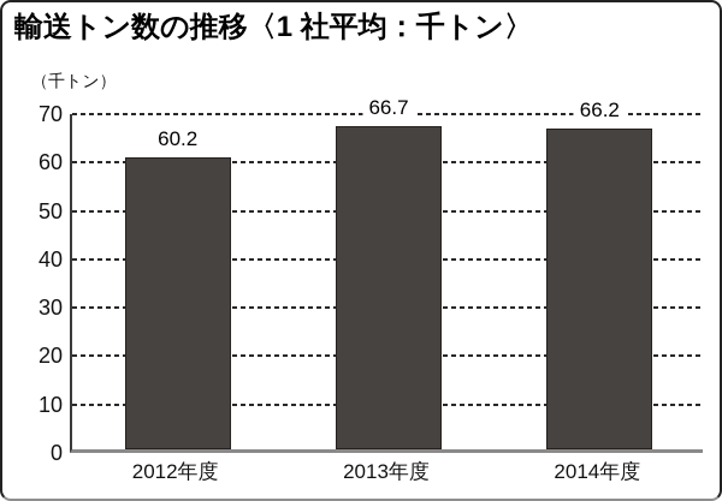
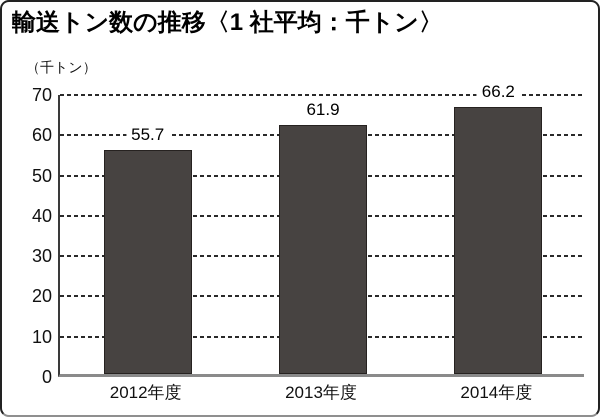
2012年度: 60.2 -> 55.7
2013年度: 66.7 -> 61.9
